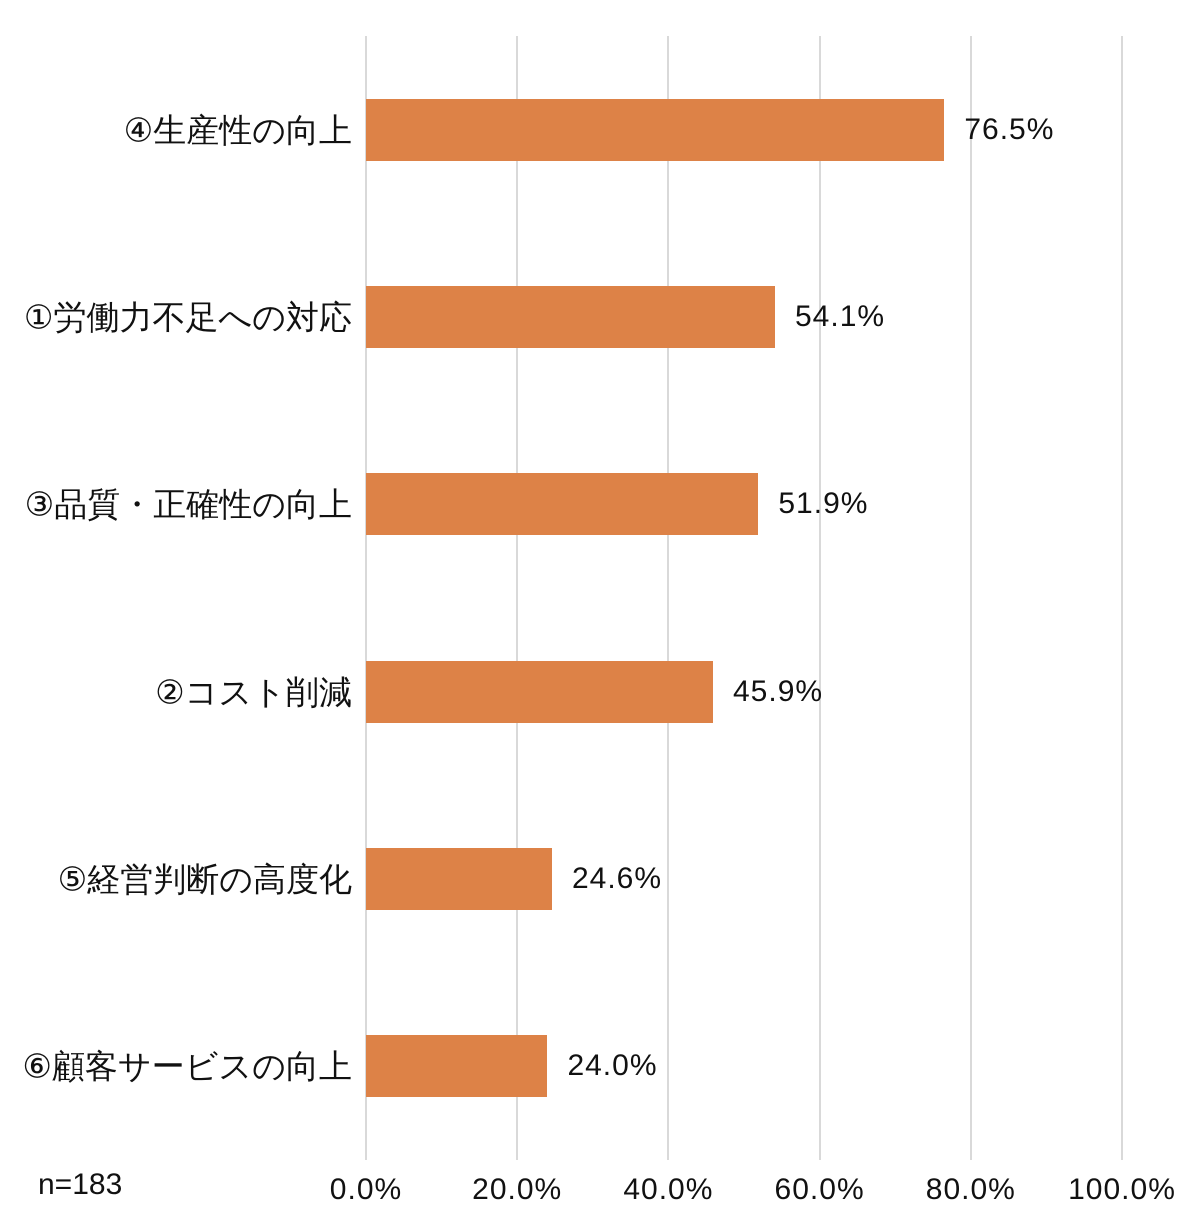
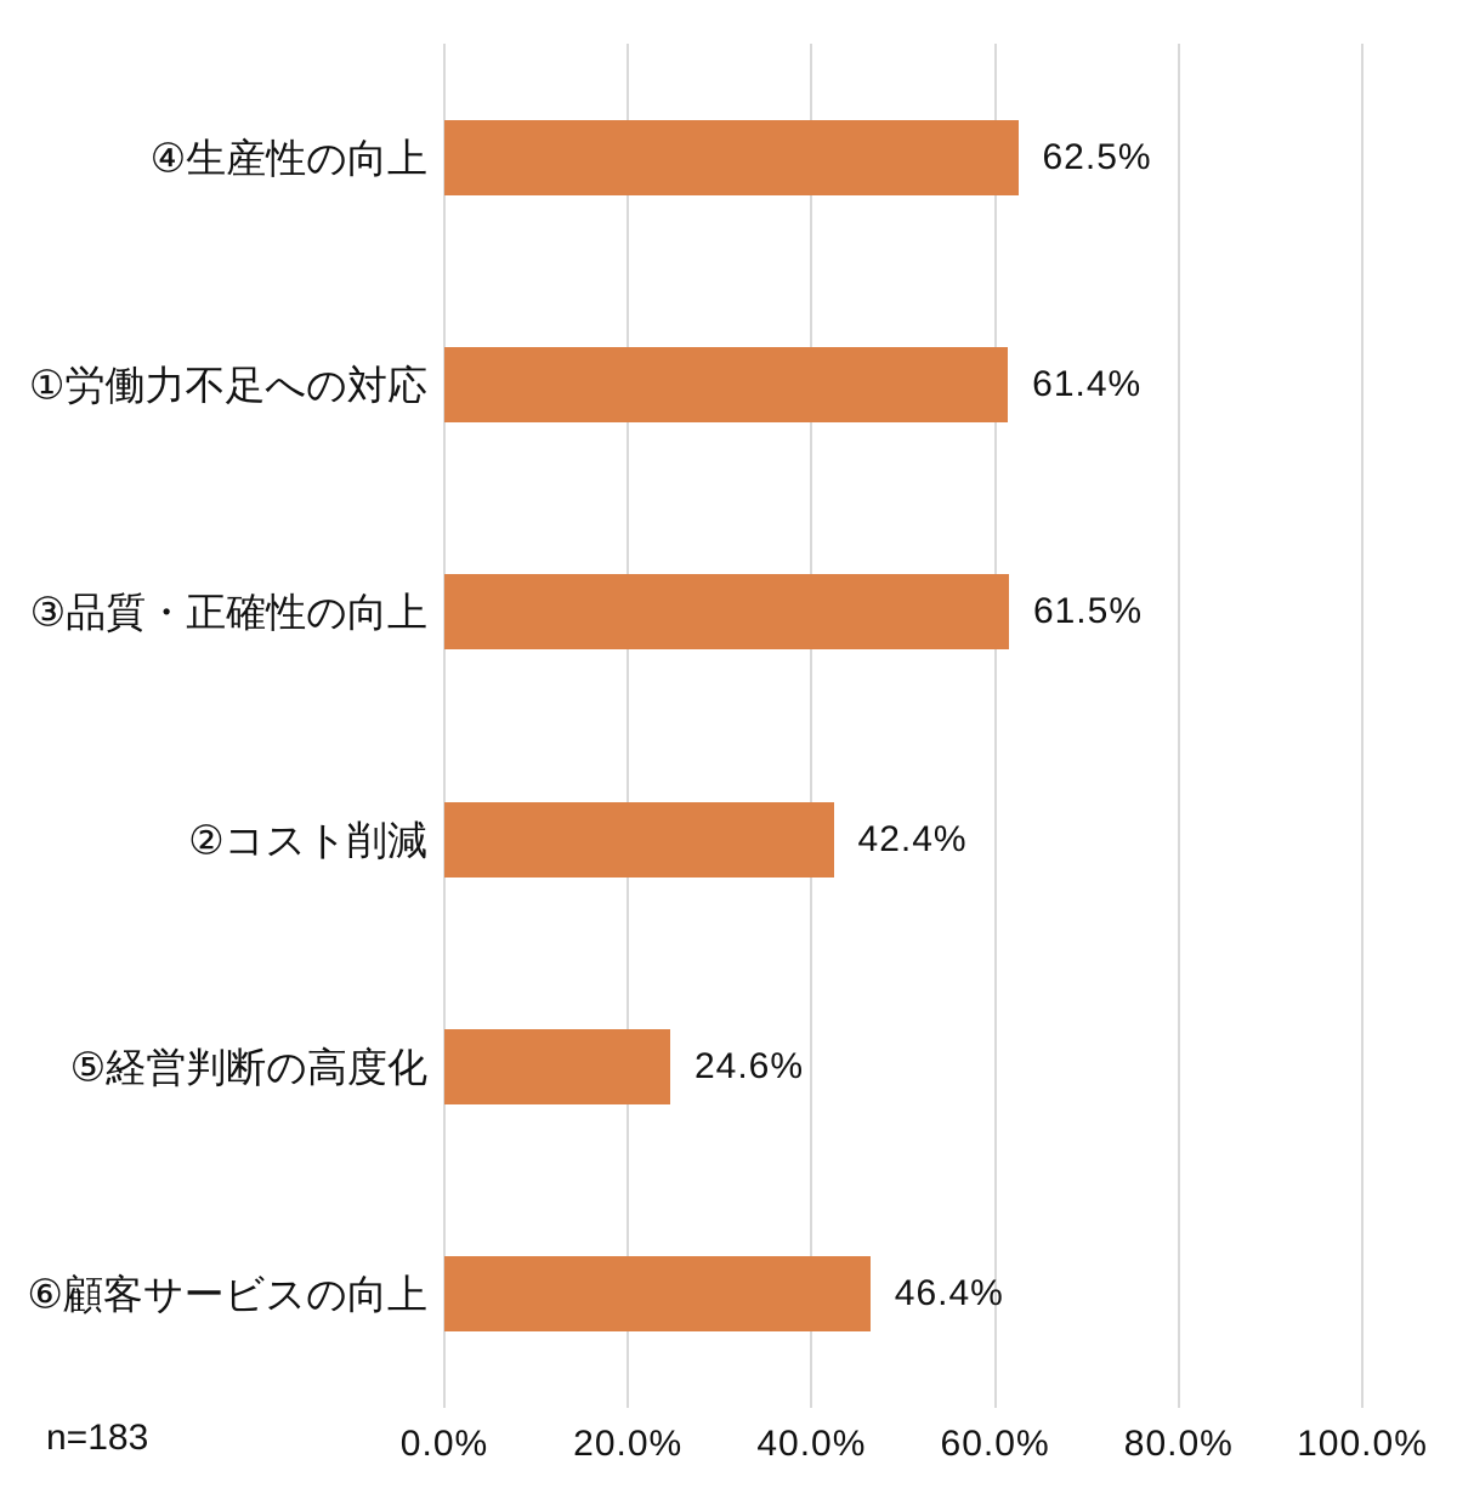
④生産性の向上: 76.5% -> 62.5%
①労働力不足への対応: 54.1% -> 61.4%
③品質・正確性の向上: 51.9% -> 61.5%
②コスト削減: 45.9% -> 42.4%
⑥顧客サービスの向上: 24.0% -> 46.4%
